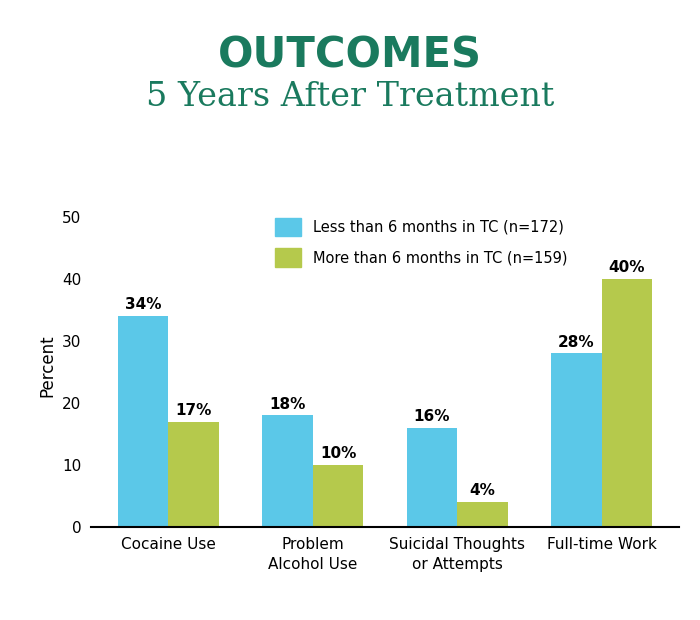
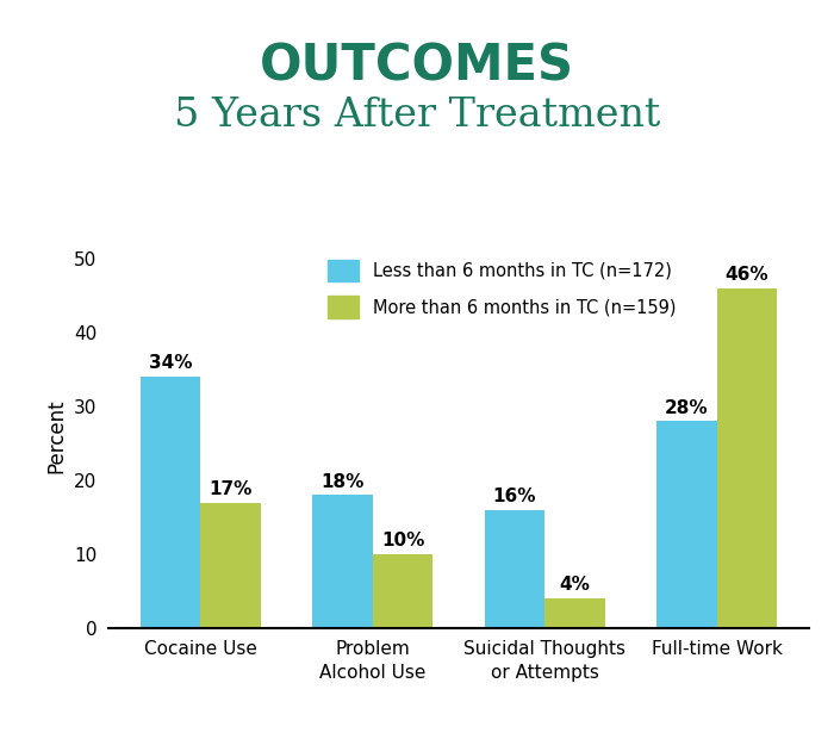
More than 6 months in TC (n=159)/Full-time Work: 40% -> 46%
